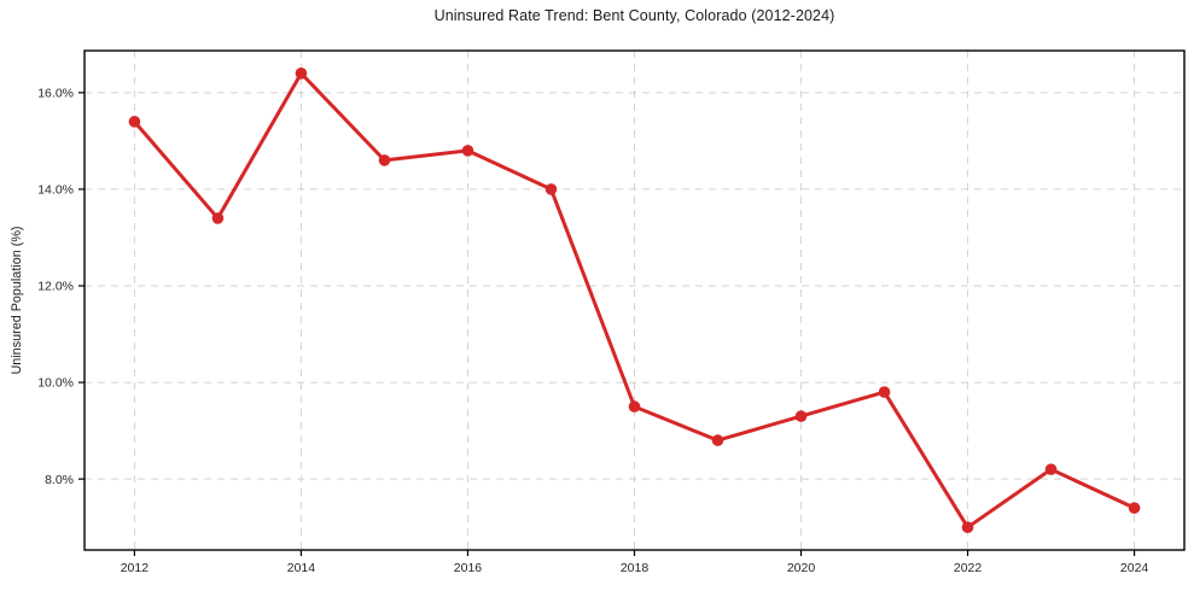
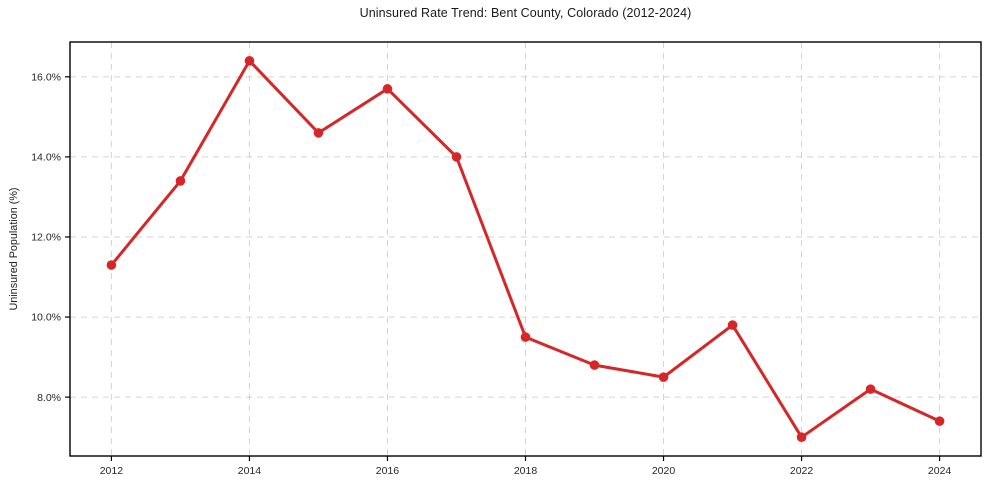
2012: 15.4% -> 11.3%
2016: 14.8% -> 15.7%
2020: 9.3% -> 8.5%
